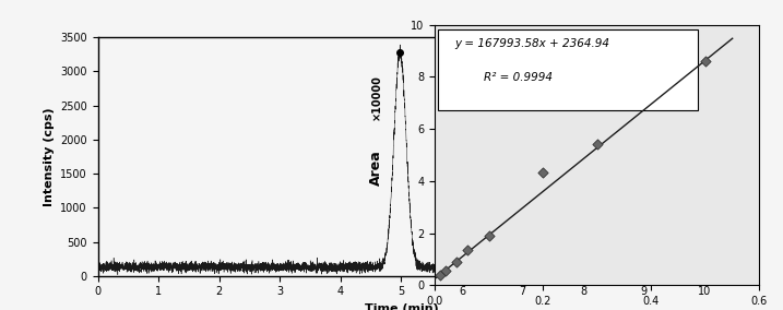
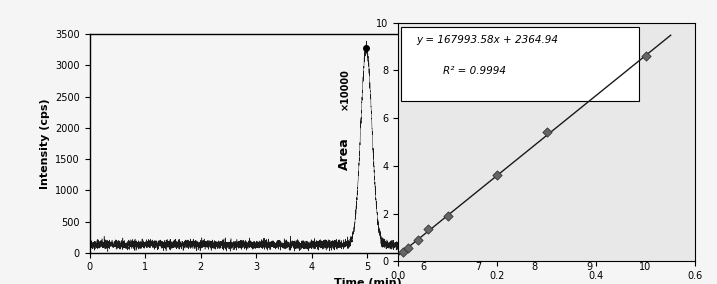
0.2: 4.35 -> 3.60
